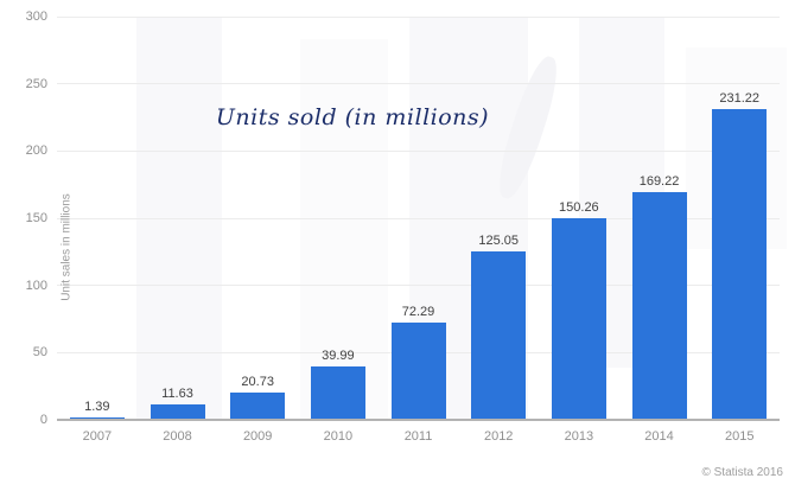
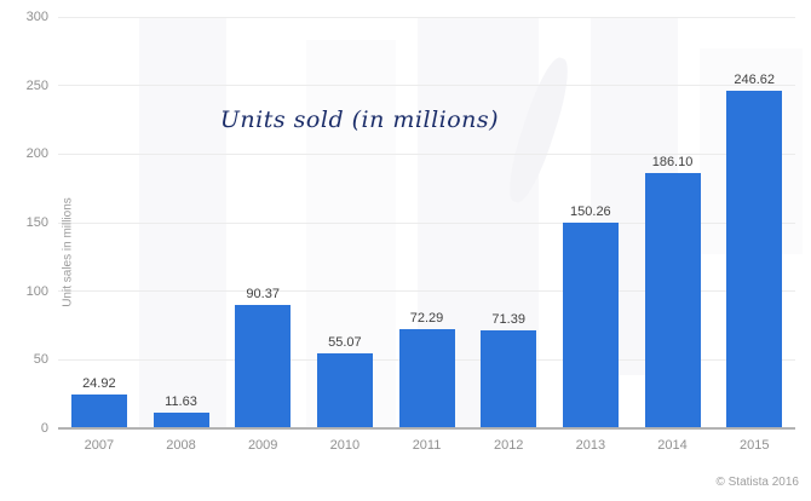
2007: 1.39 -> 24.92
2009: 20.73 -> 90.37
2010: 39.99 -> 55.07
2012: 125.05 -> 71.39
2014: 169.22 -> 186.10
2015: 231.22 -> 246.62
